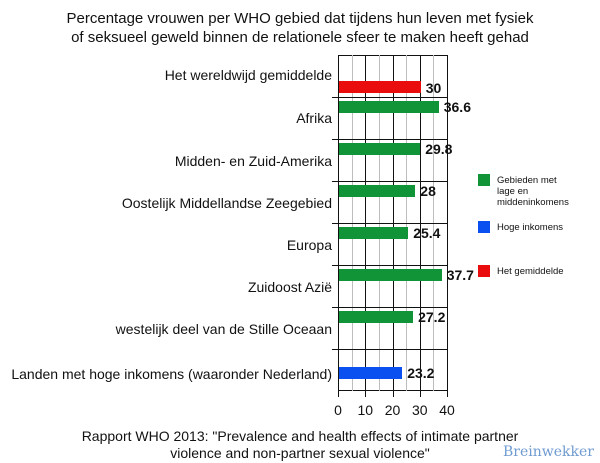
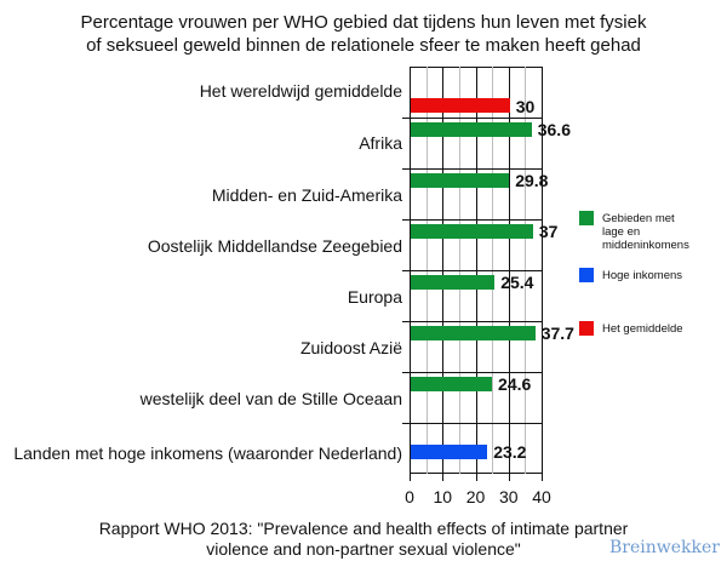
Oostelijk Middellandse Zeegebied: 28 -> 37
westelijk deel van de Stille Oceaan: 27.2 -> 24.6
